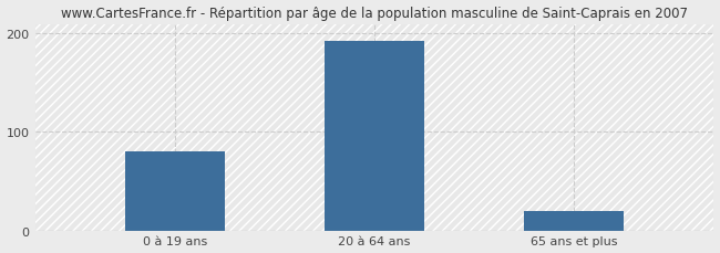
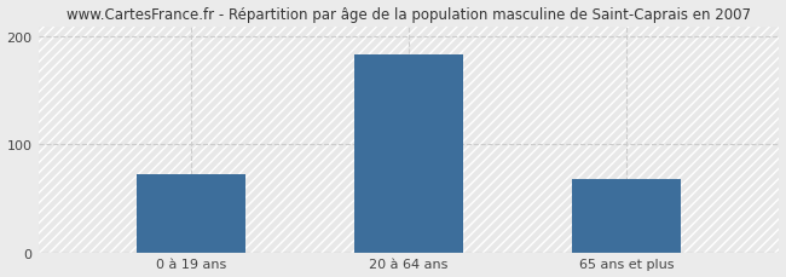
0 à 19 ans: 80 -> 72
20 à 64 ans: 193 -> 184
65 ans et plus: 20 -> 68
